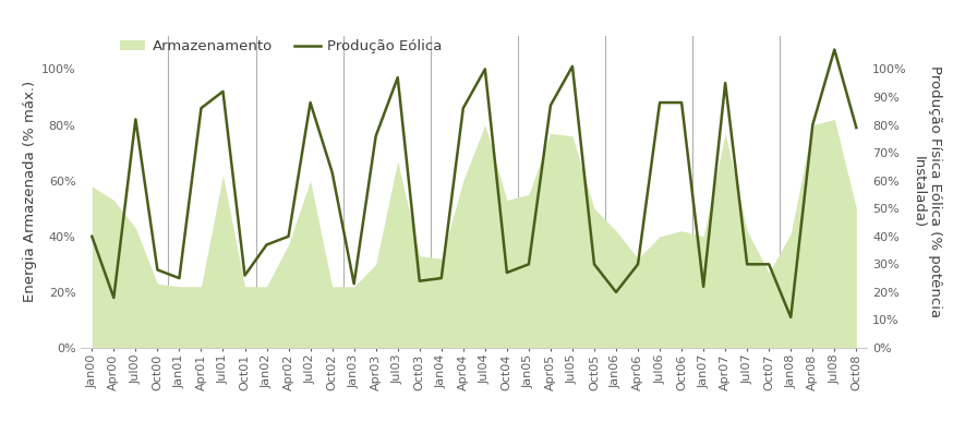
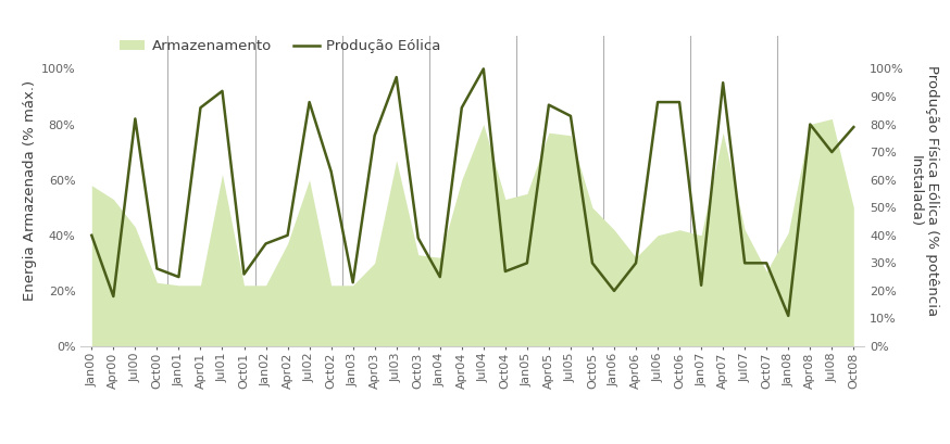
Produção Eólica/Oct03: 24% -> 39%
Produção Eólica/Jul05: 101% -> 83%
Produção Eólica/Jul08: 107% -> 70%
